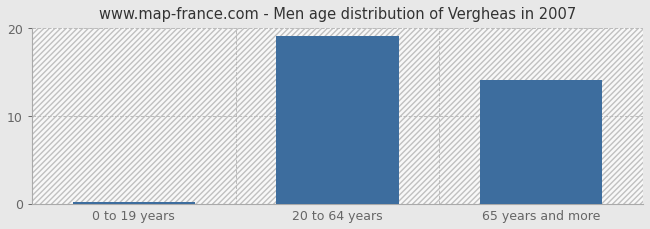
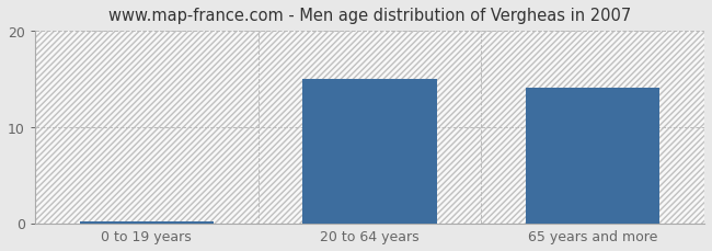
20 to 64 years: 19.0 -> 15.0
